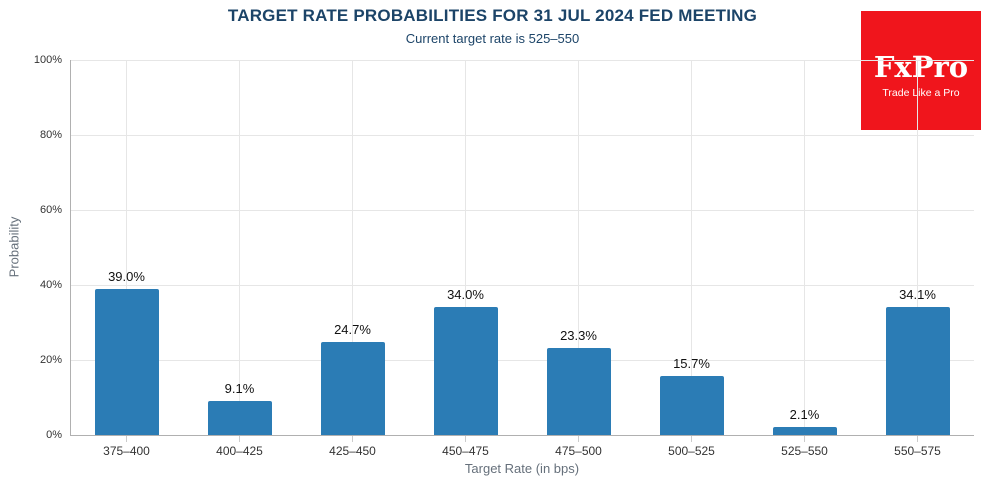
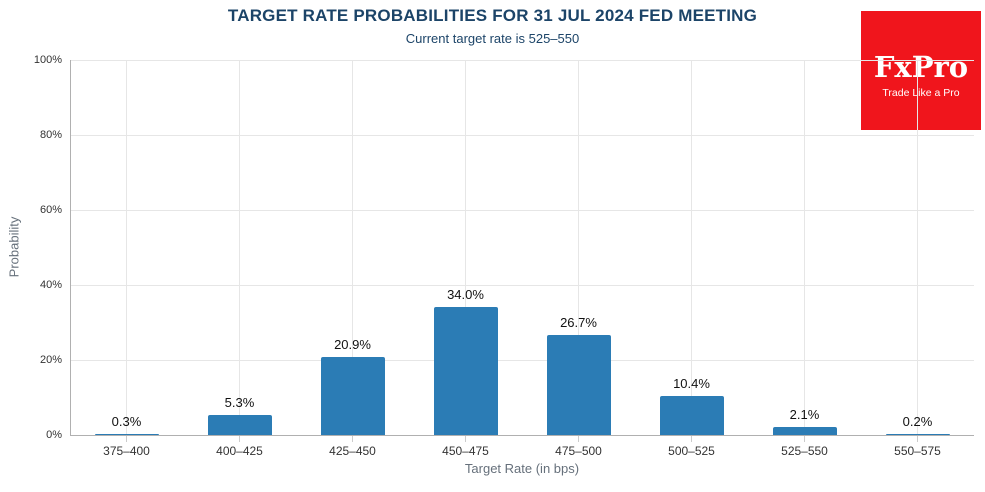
375–400: 39.0% -> 0.3%
400–425: 9.1% -> 5.3%
425–450: 24.7% -> 20.9%
475–500: 23.3% -> 26.7%
500–525: 15.7% -> 10.4%
550–575: 34.1% -> 0.2%
